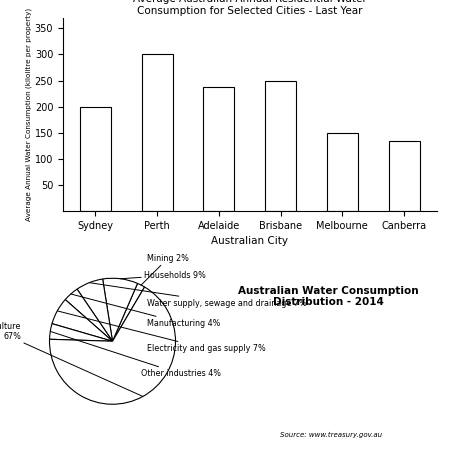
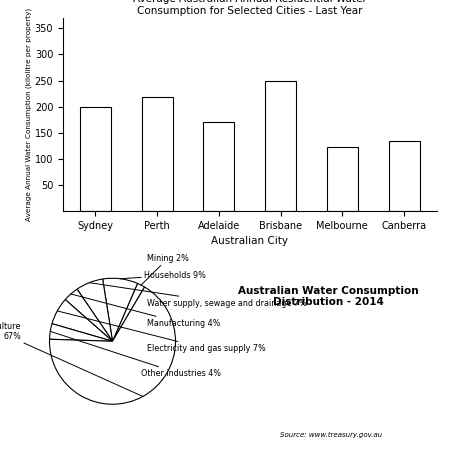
Perth: 300 -> 218
Adelaide: 237 -> 170
Melbourne: 150 -> 122
